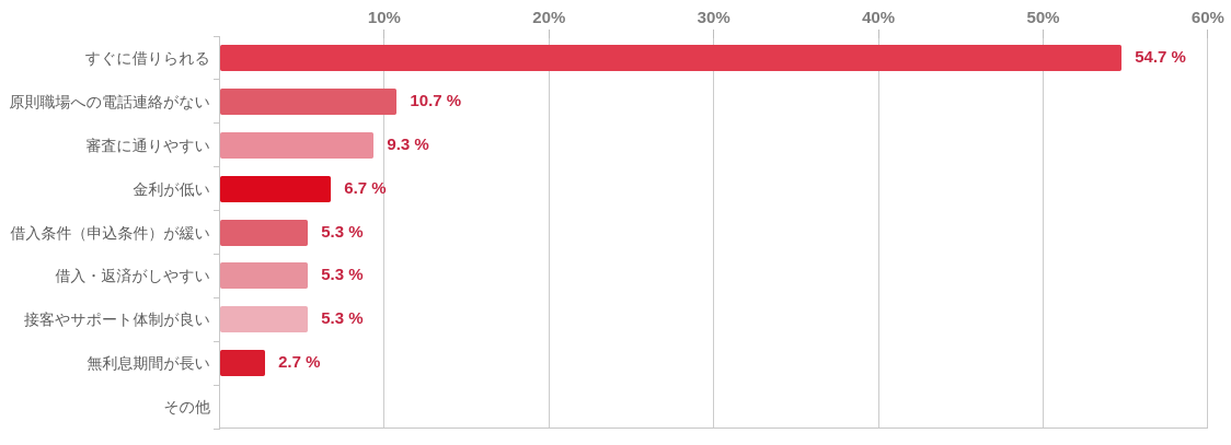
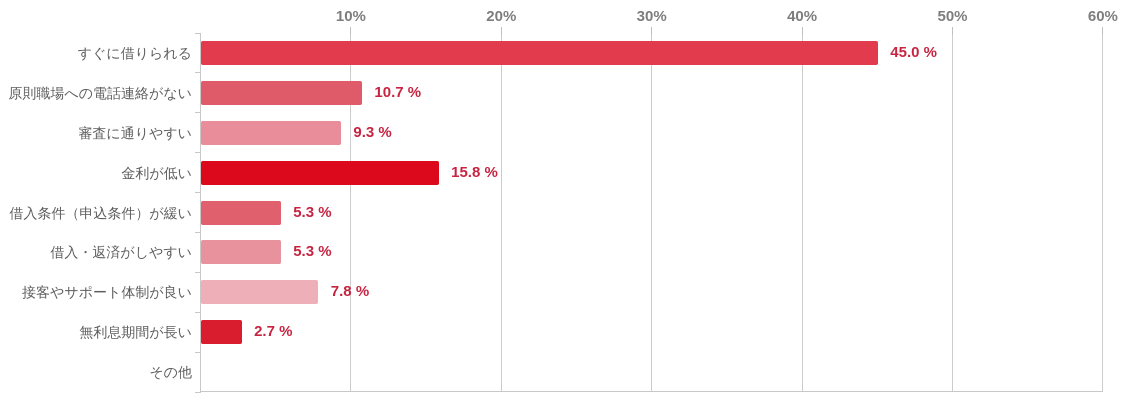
すぐに借りられる: 54.7 -> 45.0
金利が低い: 6.7 -> 15.8
接客やサポート体制が良い: 5.3 -> 7.8
